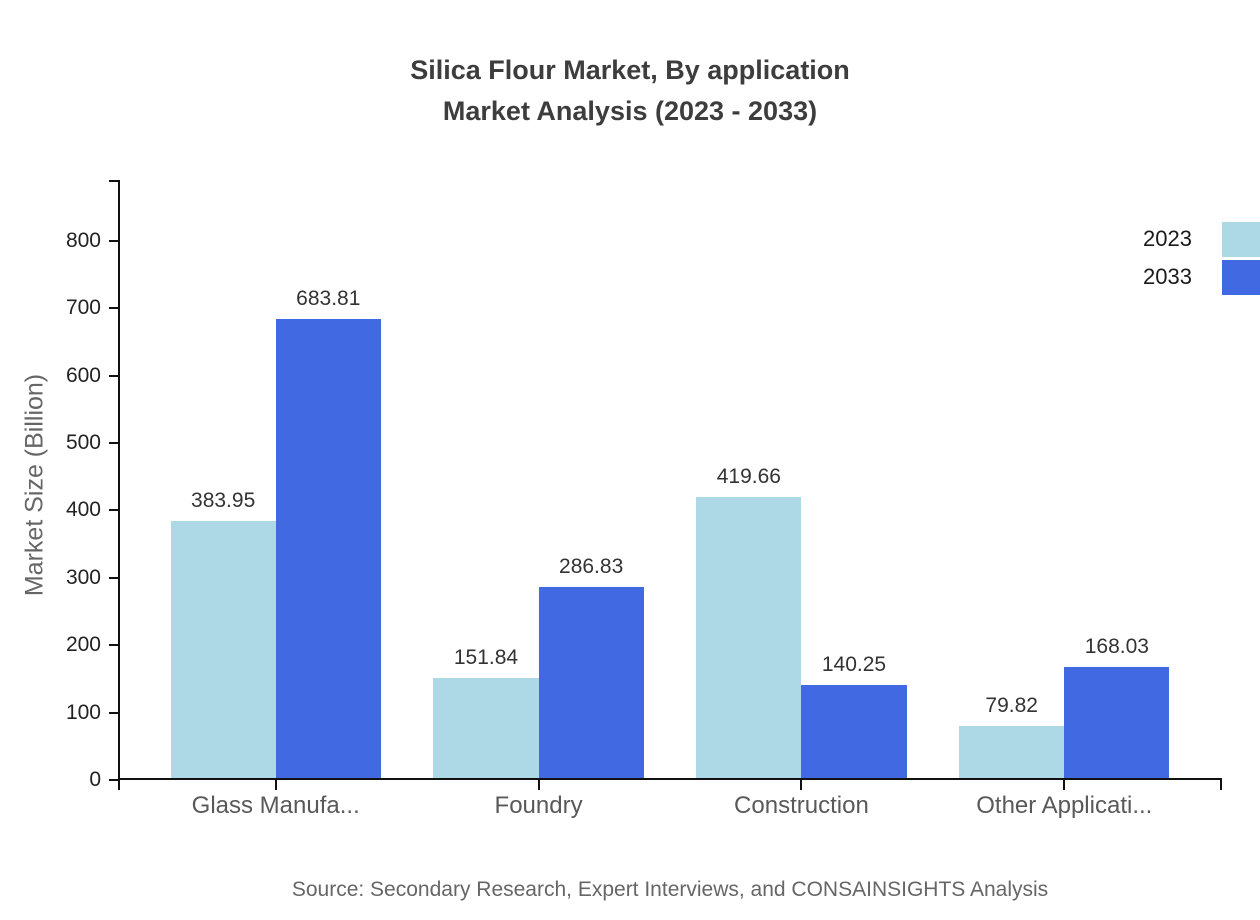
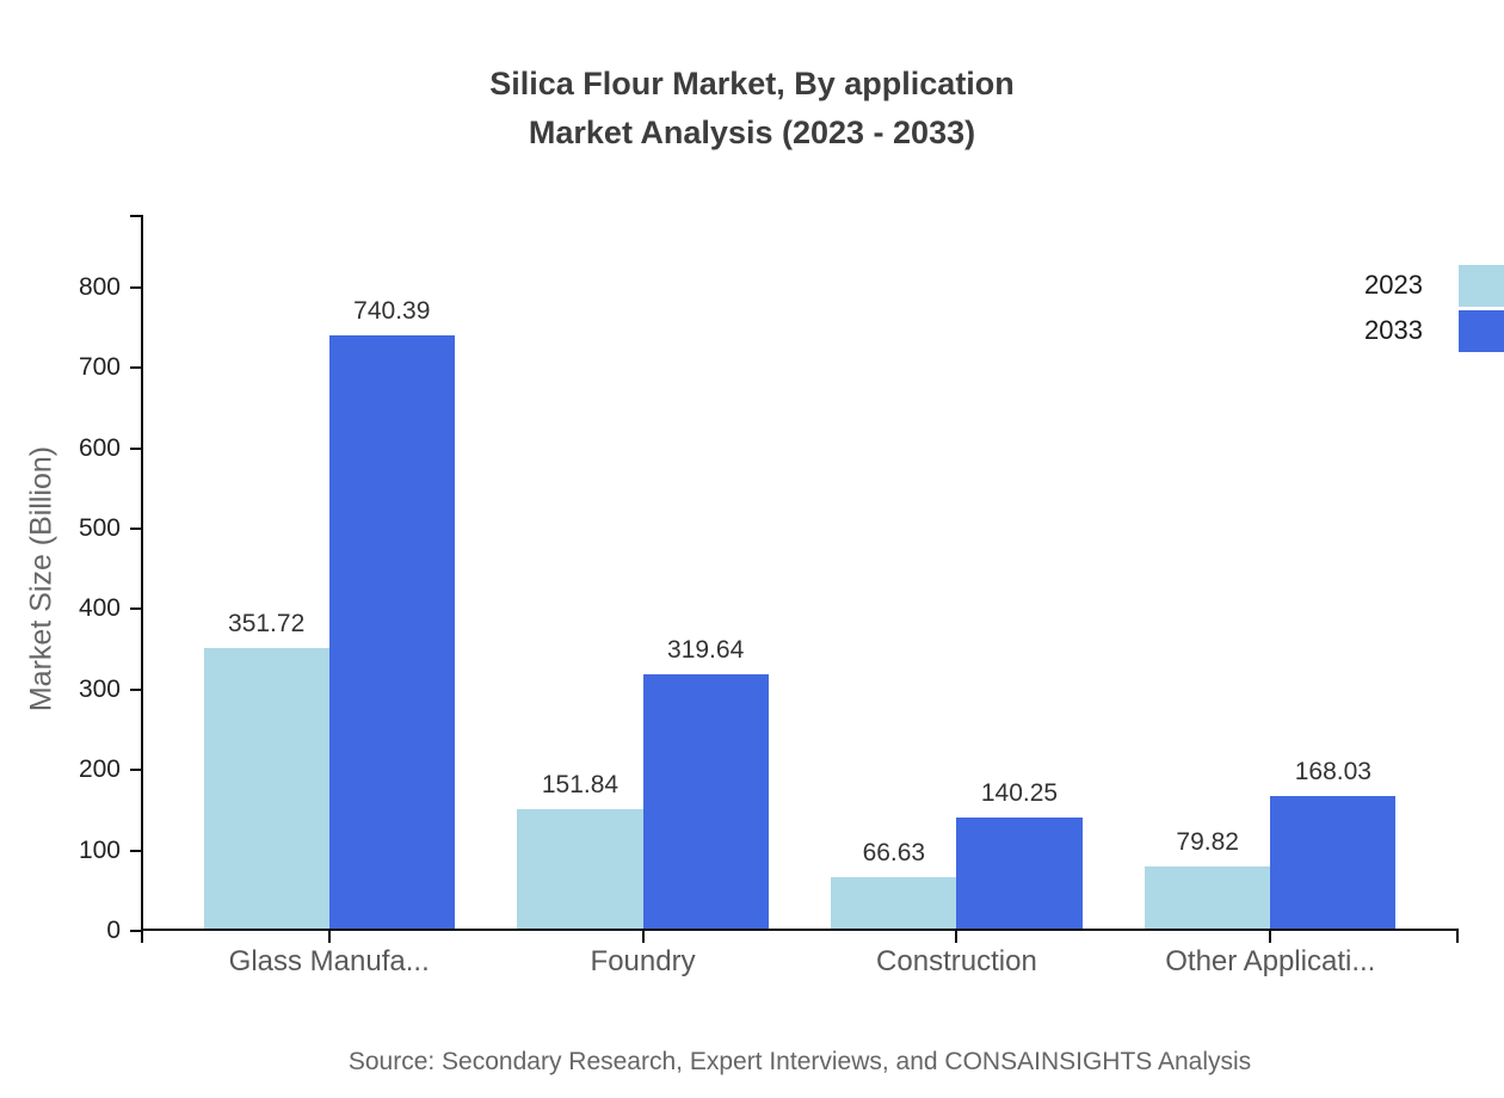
2023/Glass Manufa...: 383.95 -> 351.72
2033/Glass Manufa...: 683.81 -> 740.39
2033/Foundry: 286.83 -> 319.64
2023/Construction: 419.66 -> 66.63
